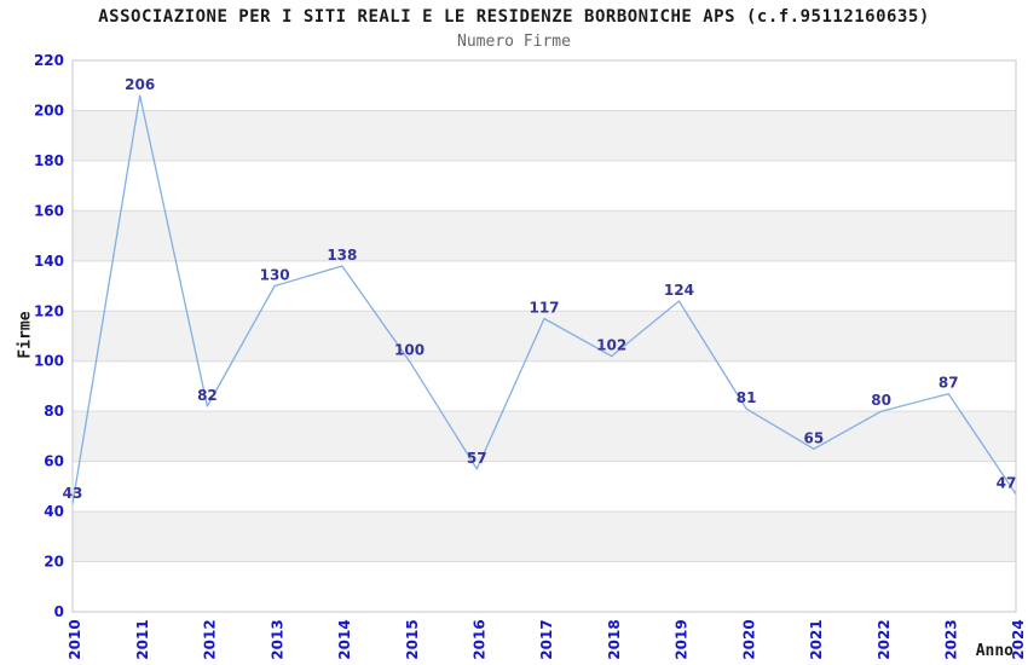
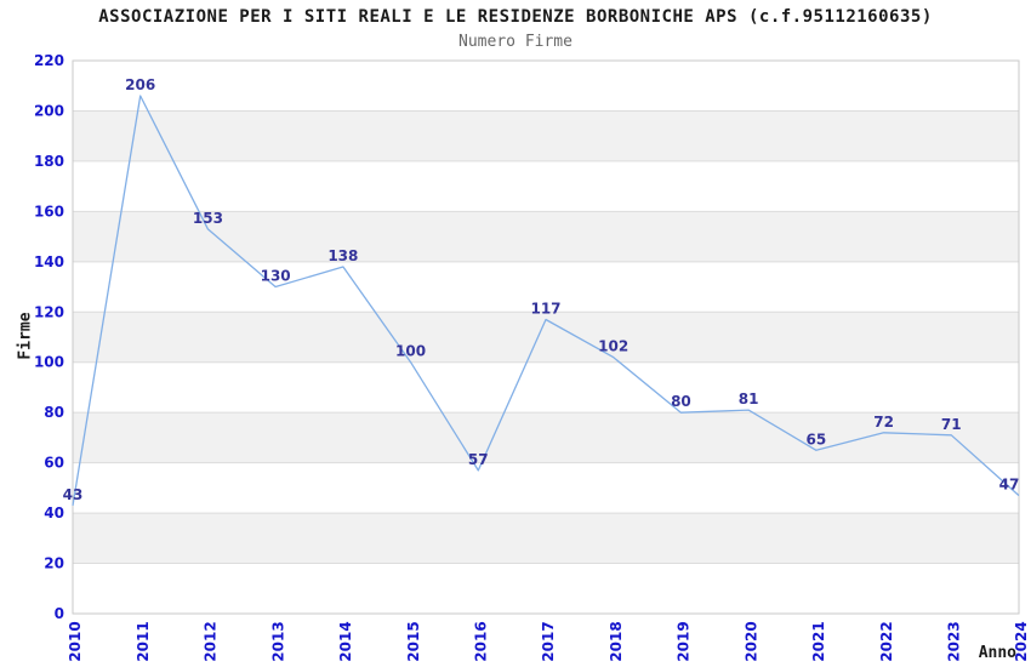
2012: 82 -> 153
2019: 124 -> 80
2022: 80 -> 72
2023: 87 -> 71
